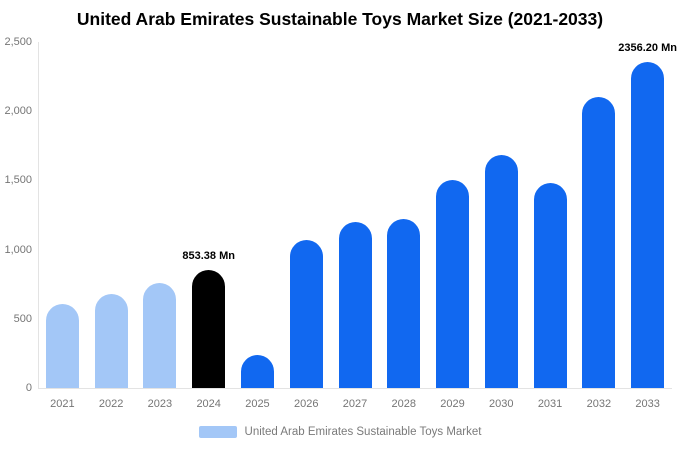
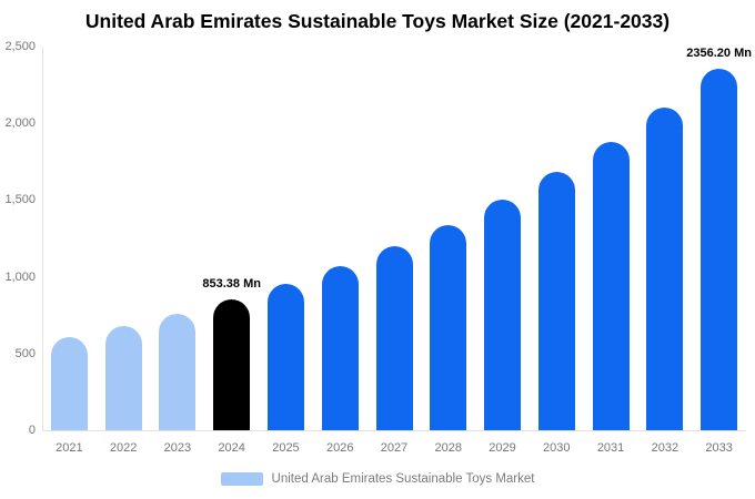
2025: 240 -> 960
2028: 1220 -> 1340
2031: 1480 -> 1880
